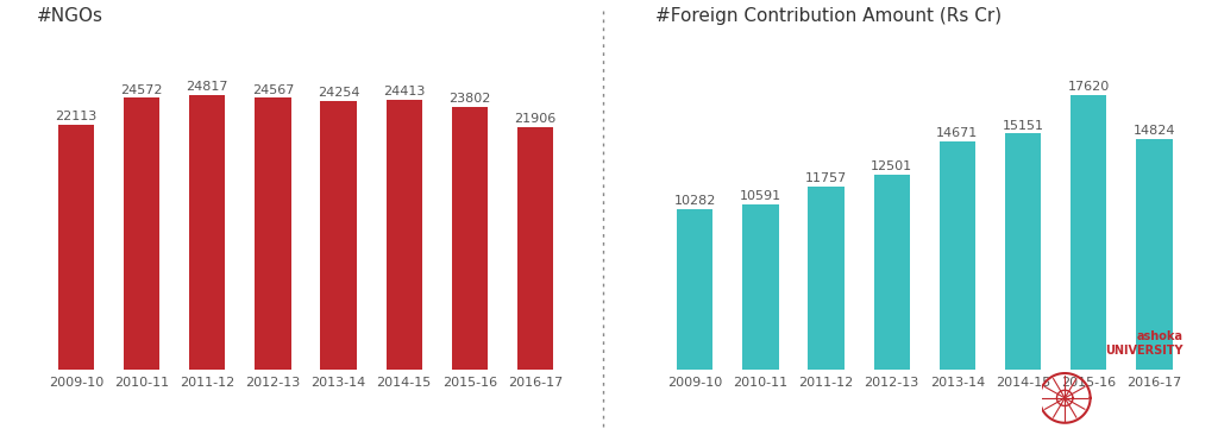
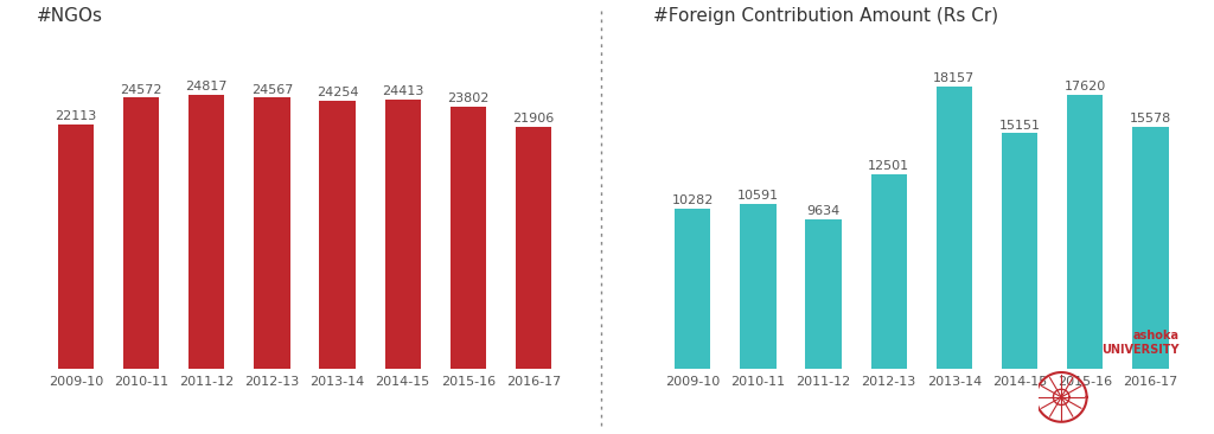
#Foreign Contribution Amount (Rs Cr)/2011-12: 11757 -> 9634
#Foreign Contribution Amount (Rs Cr)/2013-14: 14671 -> 18157
#Foreign Contribution Amount (Rs Cr)/2016-17: 14824 -> 15578
